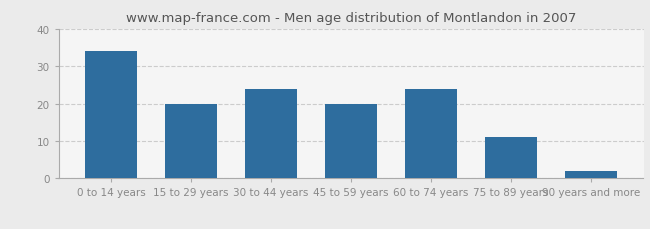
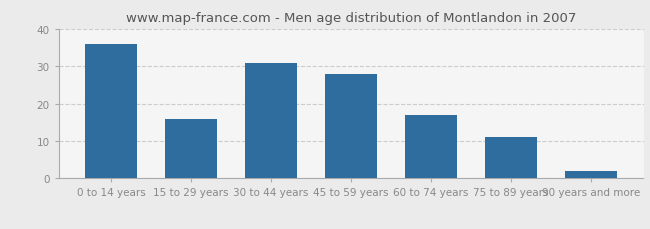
0 to 14 years: 34 -> 36
15 to 29 years: 20 -> 16
30 to 44 years: 24 -> 31
45 to 59 years: 20 -> 28
60 to 74 years: 24 -> 17
